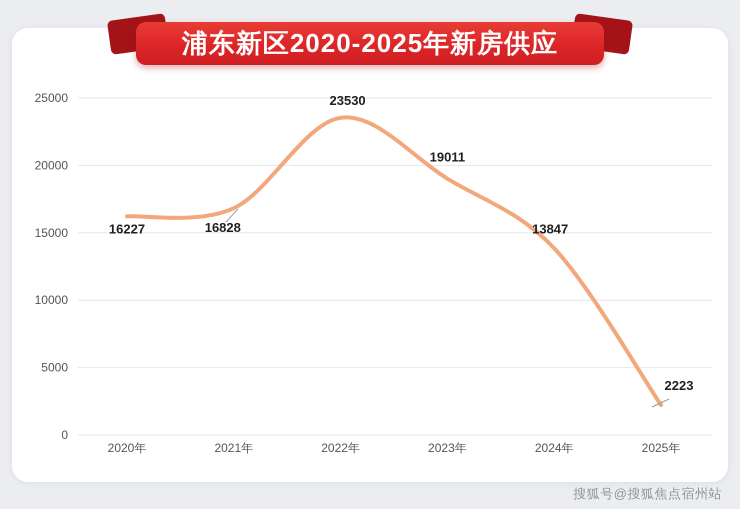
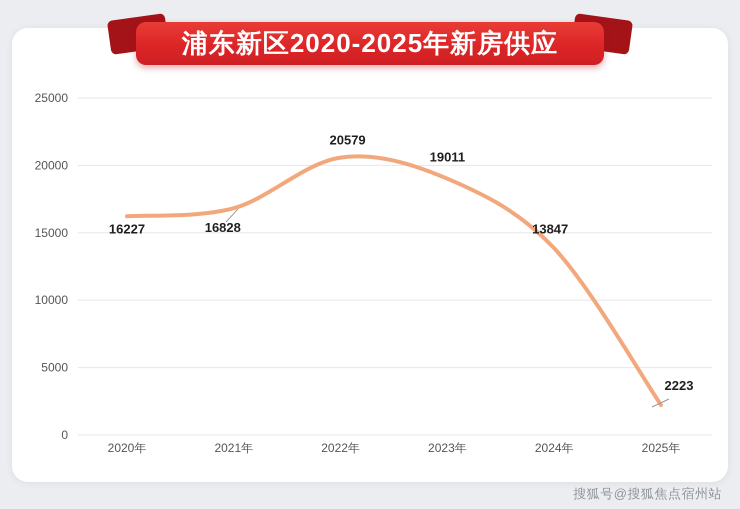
2022年: 23530 -> 20579
